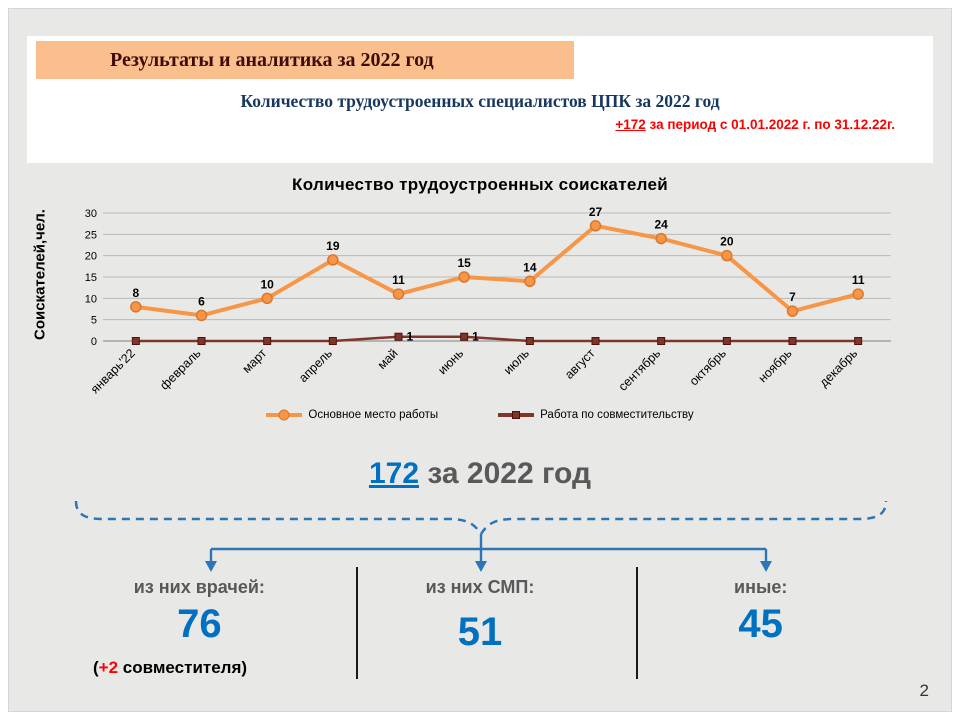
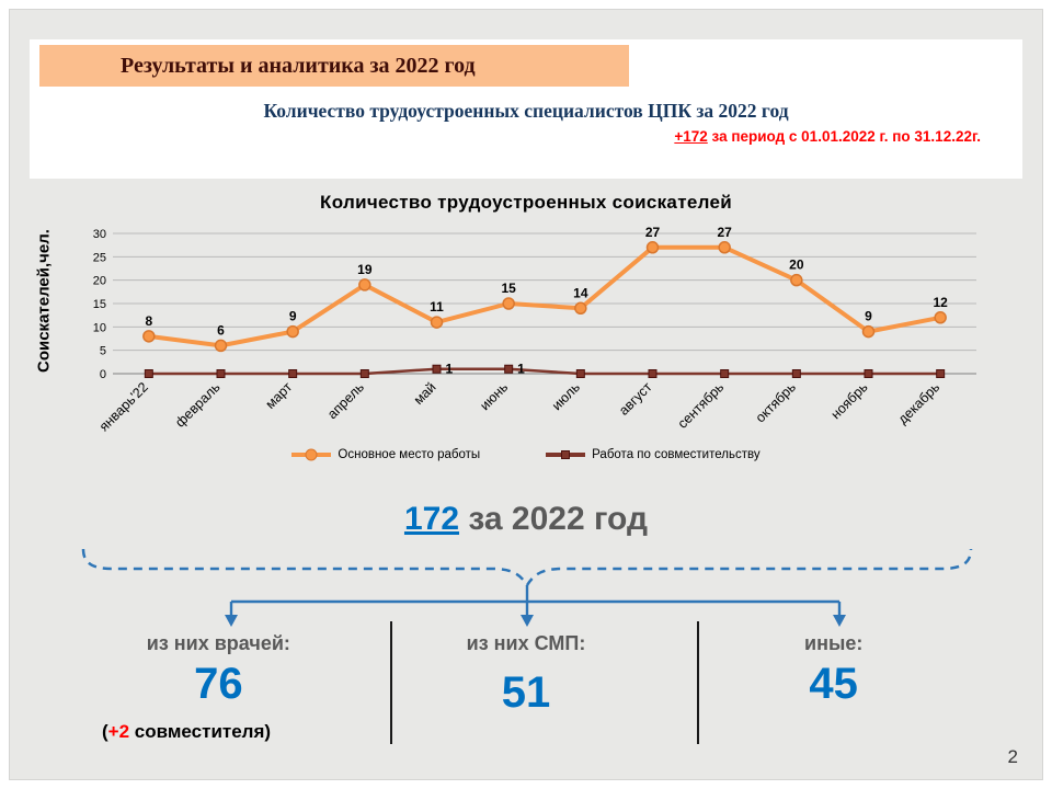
Основное место работы/март: 10 -> 9
Основное место работы/сентябрь: 24 -> 27
Основное место работы/ноябрь: 7 -> 9
Основное место работы/декабрь: 11 -> 12
